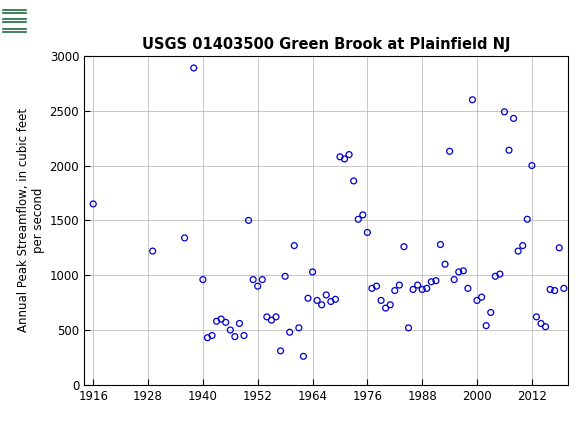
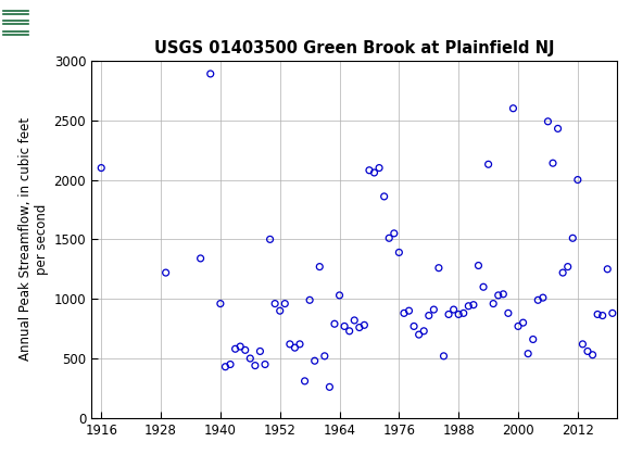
1916: 1650 -> 2100
